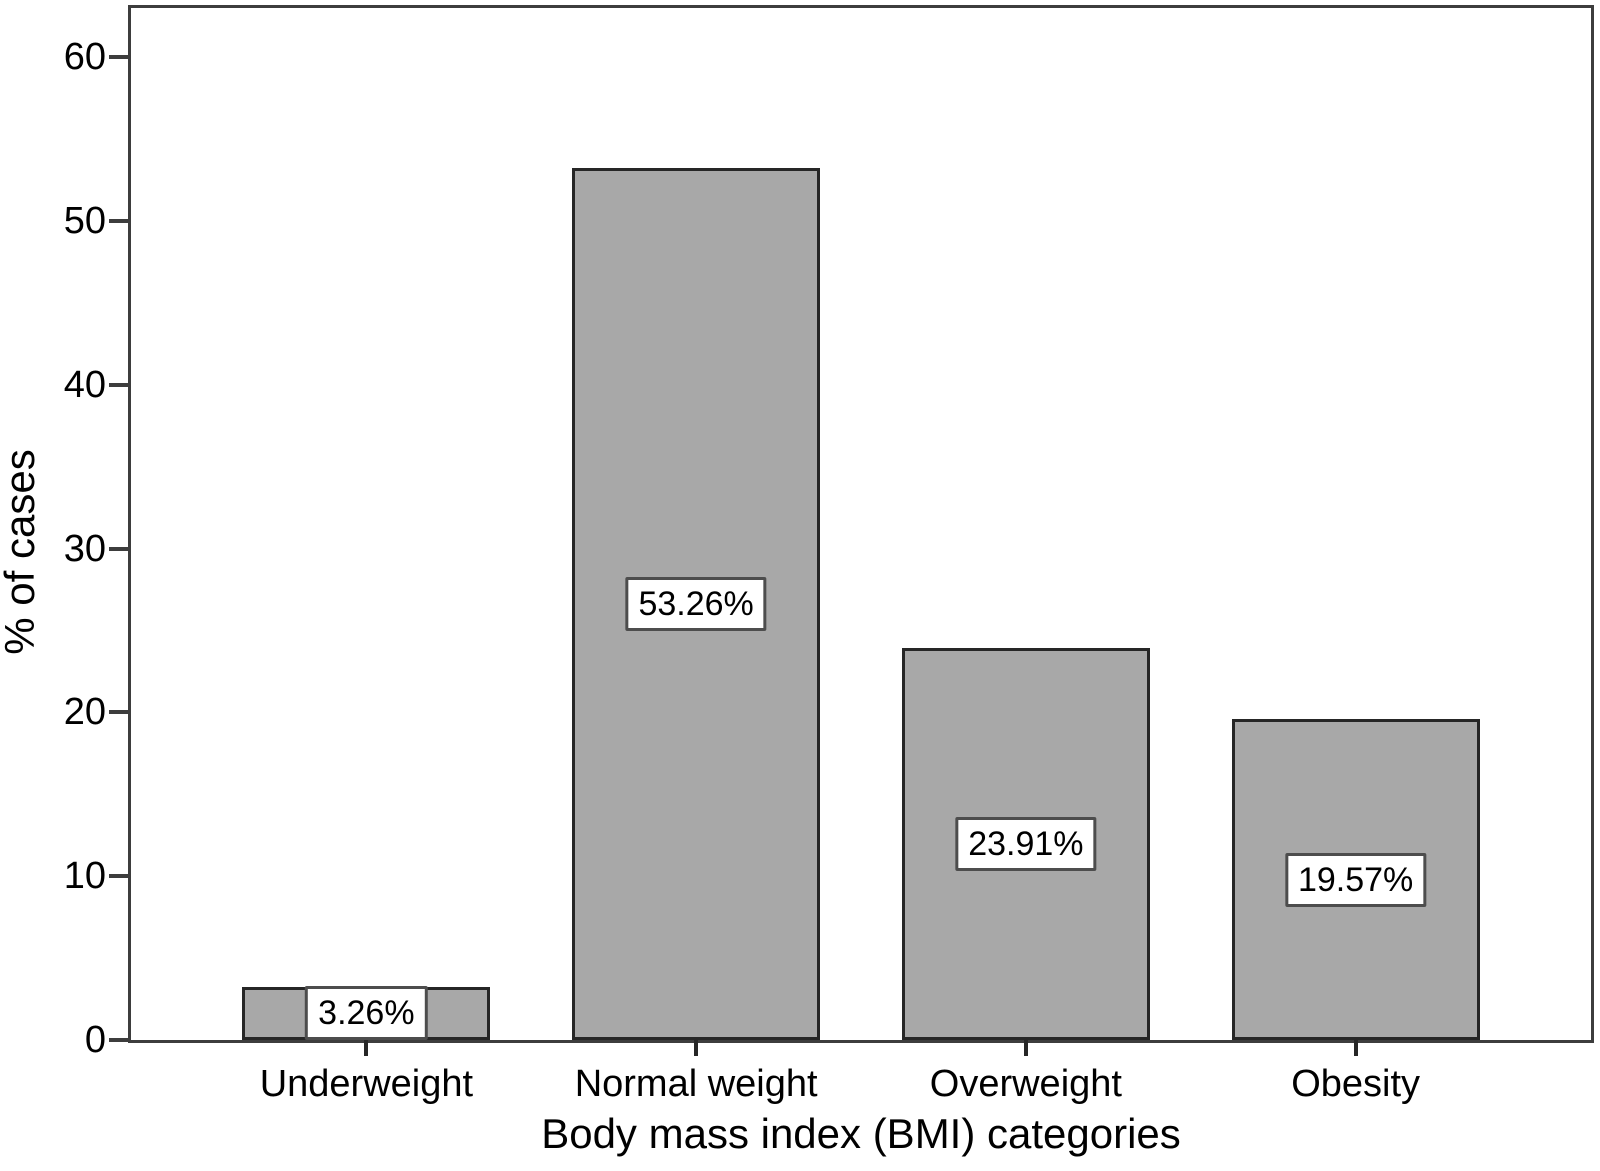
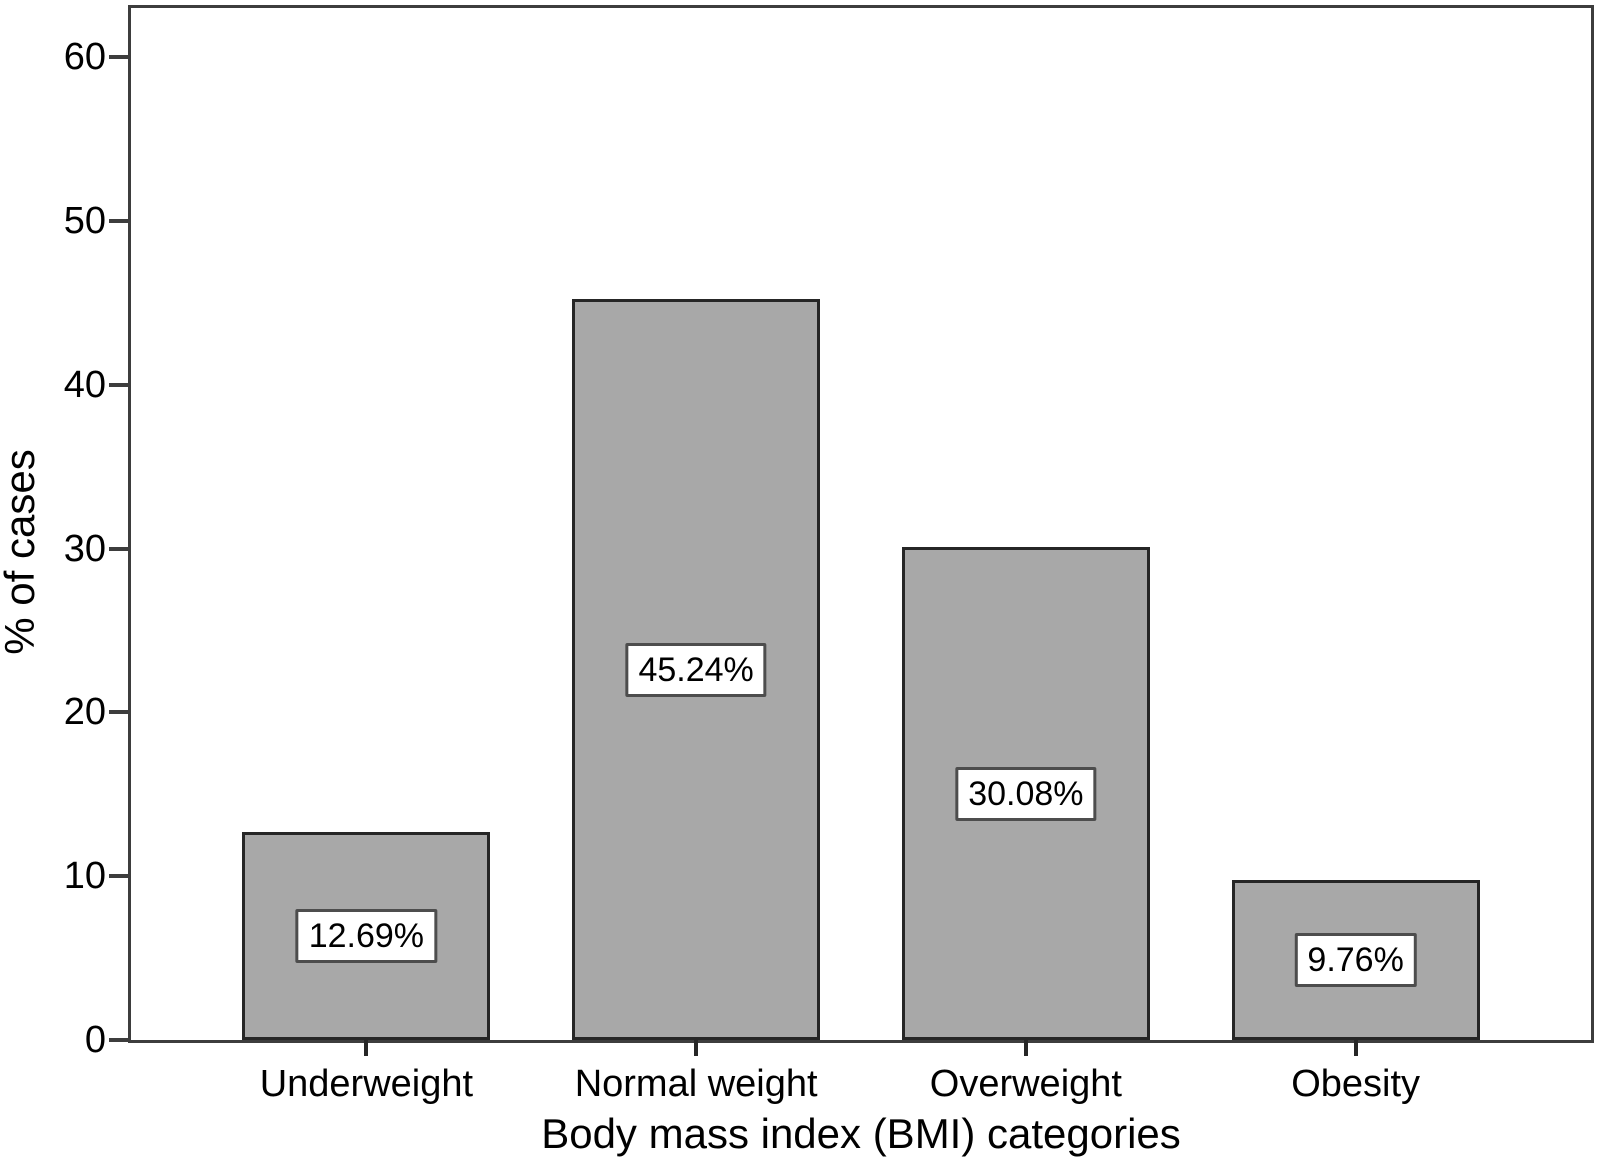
Underweight: 3.26% -> 12.69%
Normal weight: 53.26% -> 45.24%
Overweight: 23.91% -> 30.08%
Obesity: 19.57% -> 9.76%
